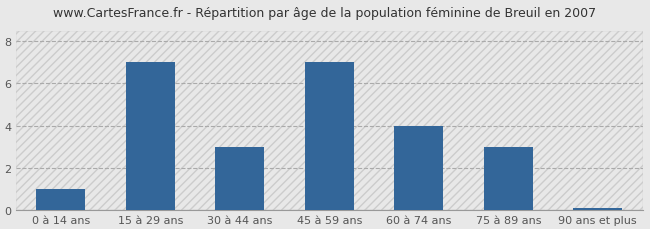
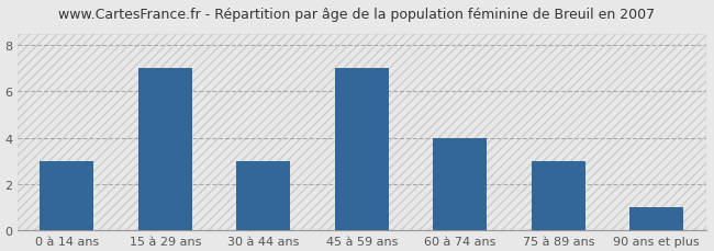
0 à 14 ans: 1.00 -> 3.00
90 ans et plus: 0.07 -> 1.00
